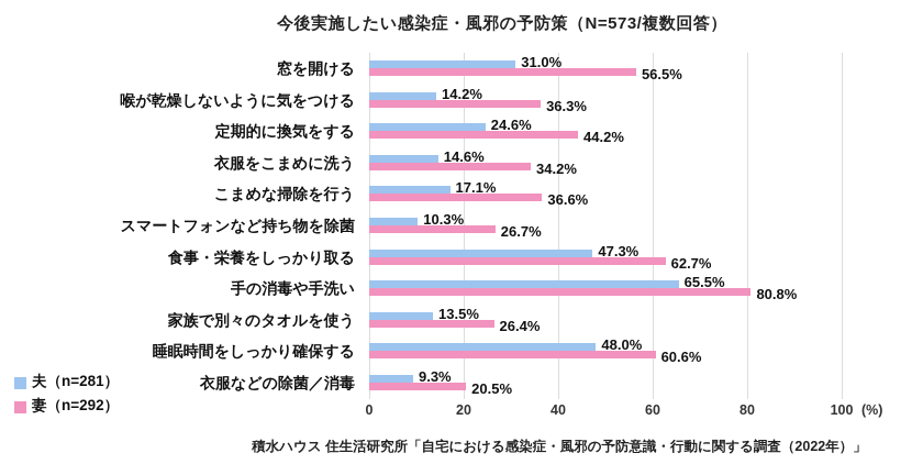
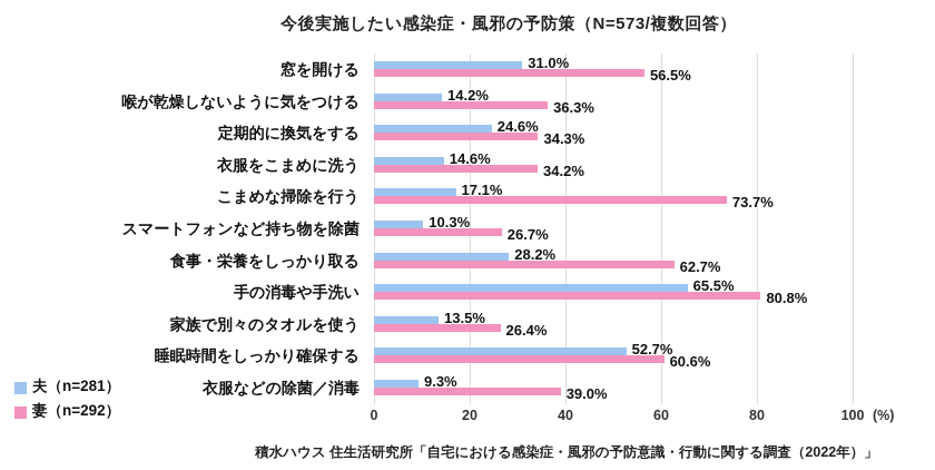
妻（n=292）/定期的に換気をする: 44.2% -> 34.3%
妻（n=292）/こまめな掃除を行う: 36.6% -> 73.7%
夫（n=281）/食事・栄養をしっかり取る: 47.3% -> 28.2%
夫（n=281）/睡眠時間をしっかり確保する: 48.0% -> 52.7%
妻（n=292）/衣服などの除菌／消毒: 20.5% -> 39.0%
